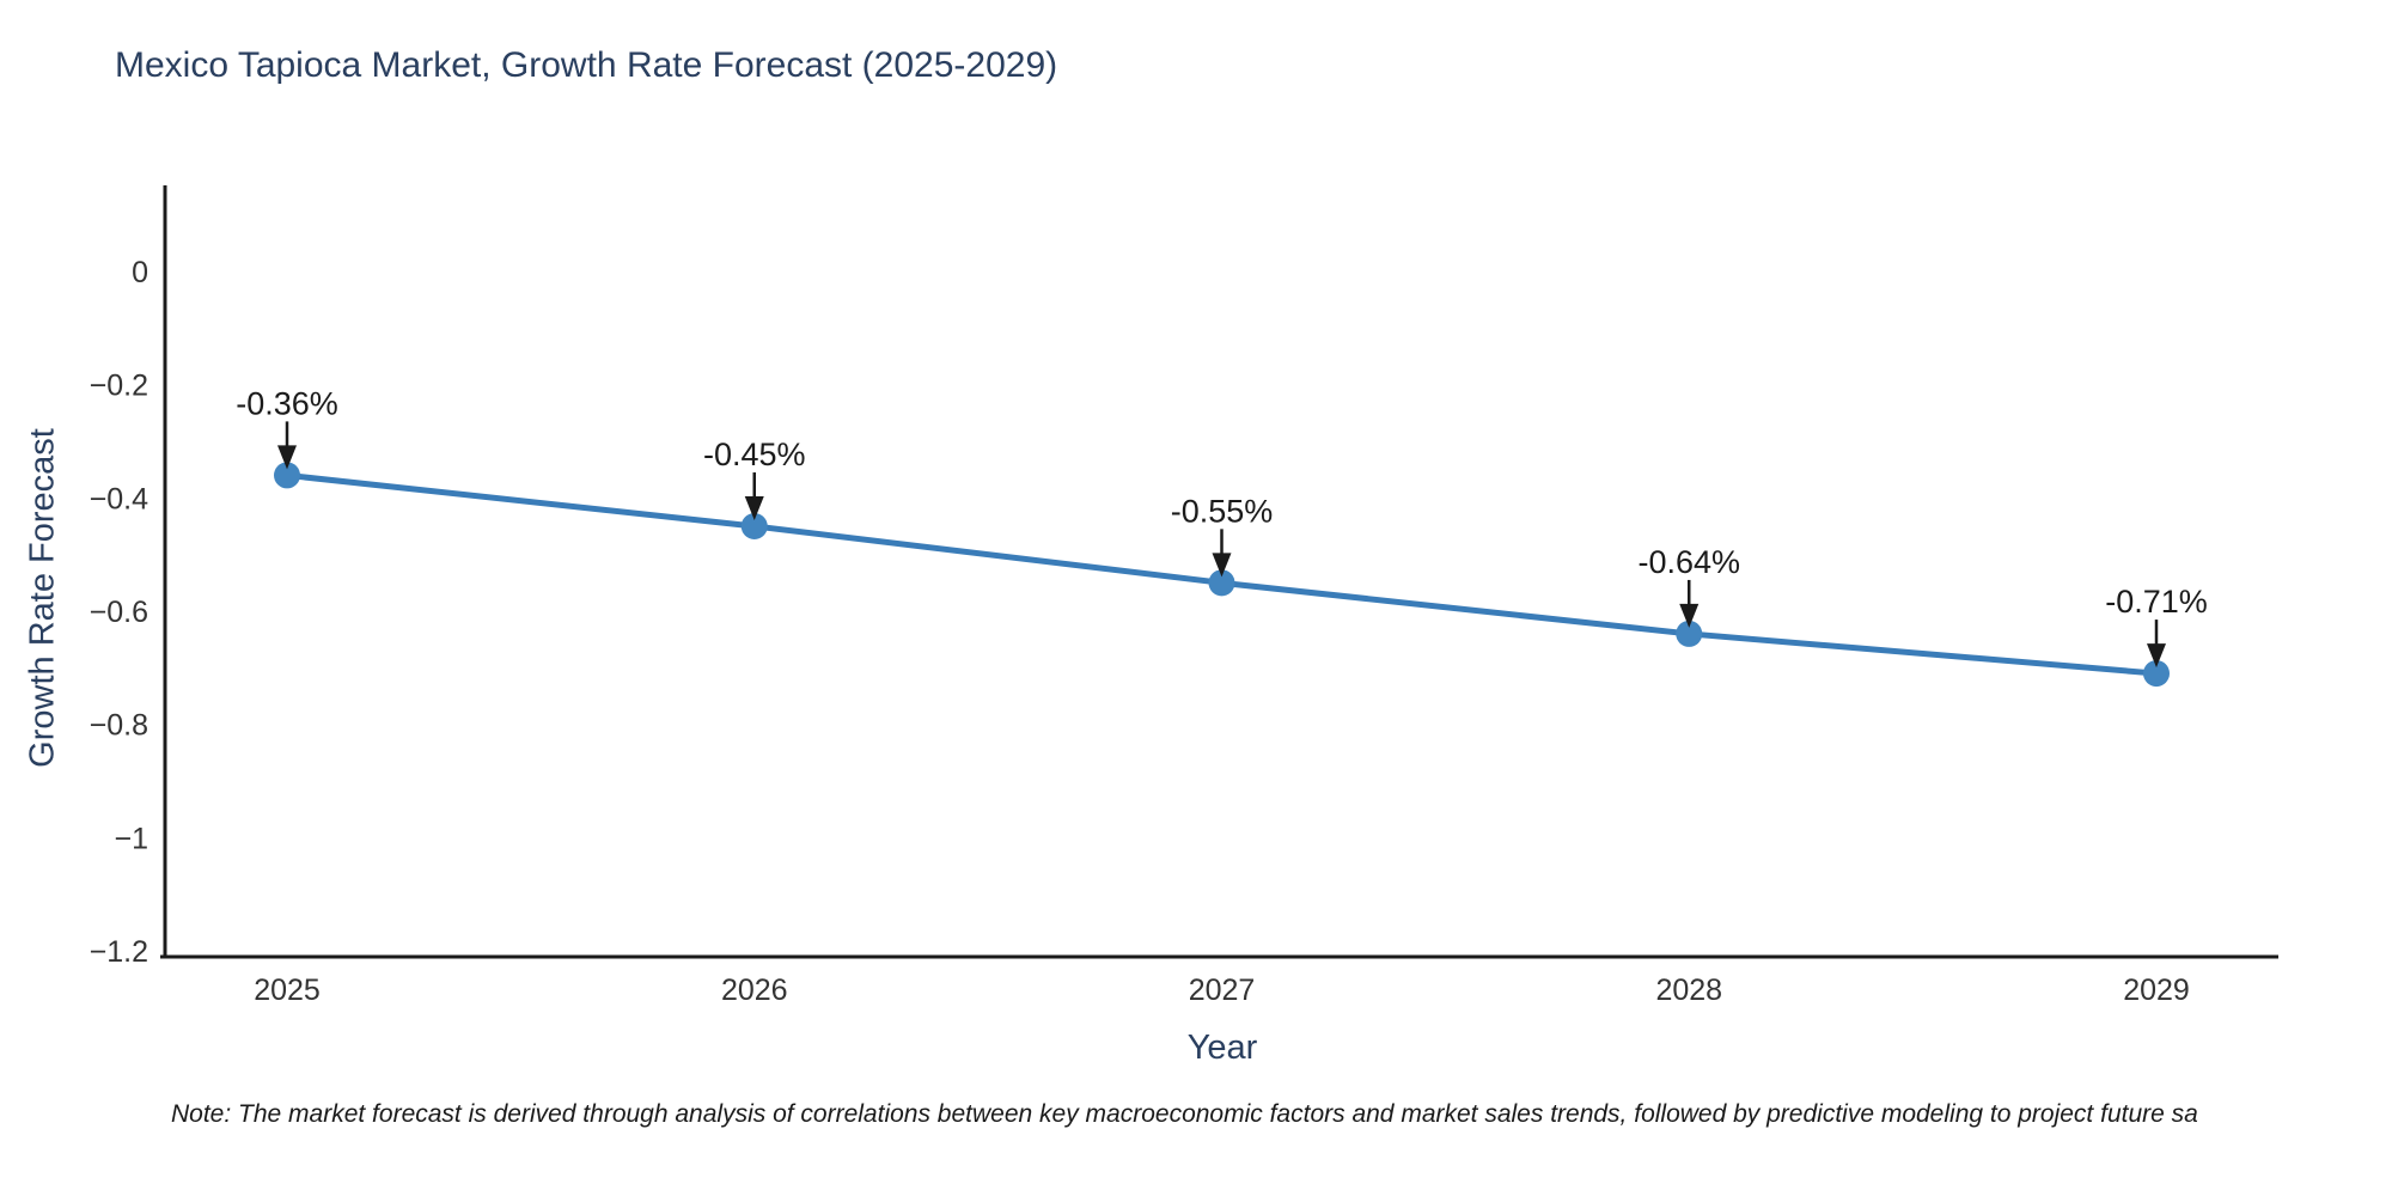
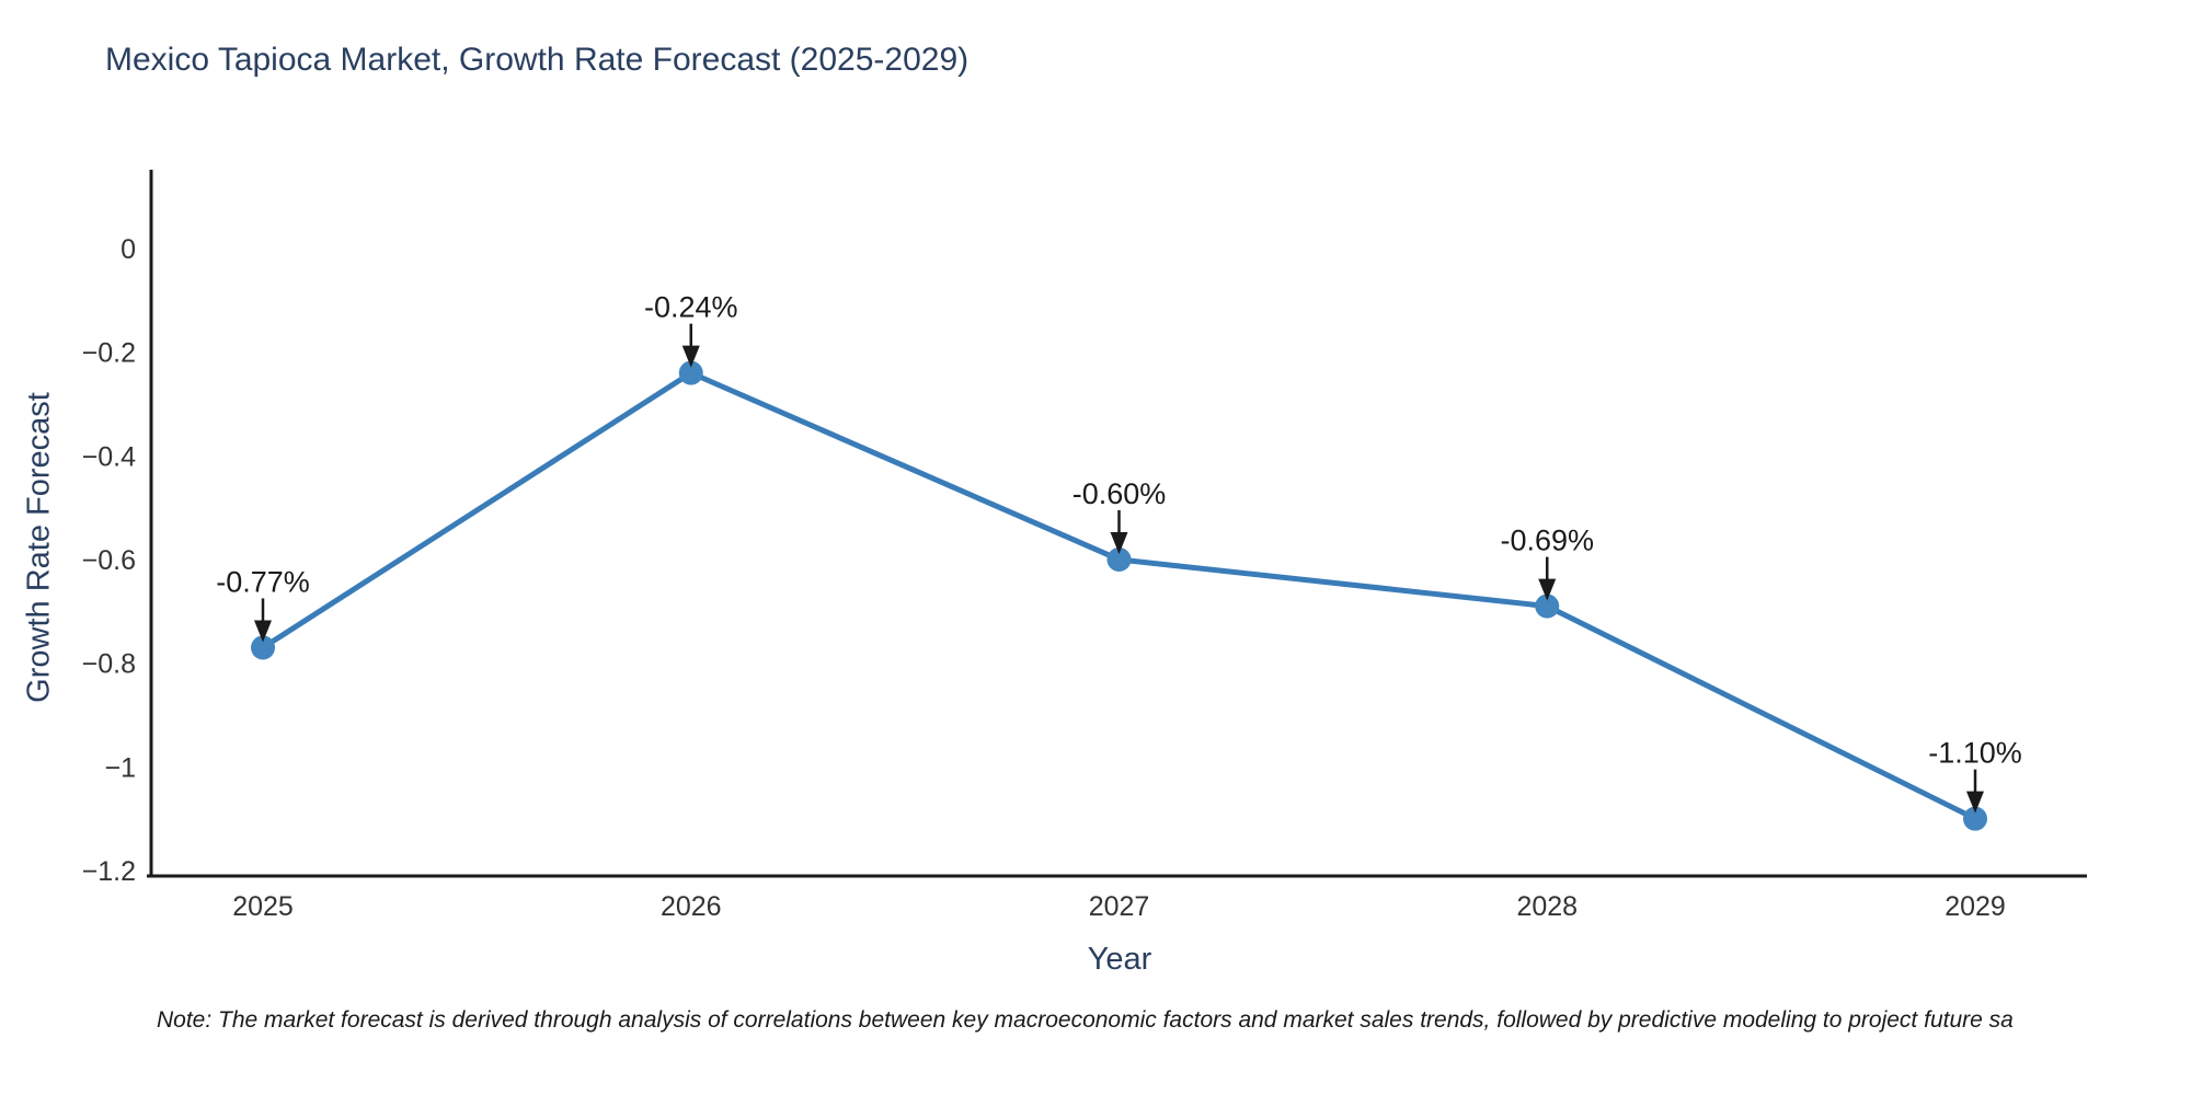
2025: -0.36% -> -0.77%
2026: -0.45% -> -0.24%
2027: -0.55% -> -0.60%
2028: -0.64% -> -0.69%
2029: -0.71% -> -1.10%
